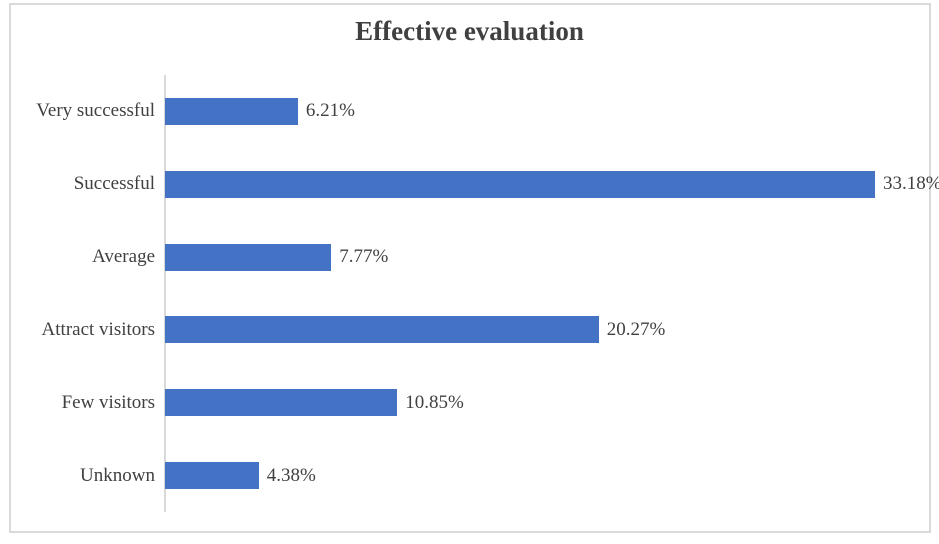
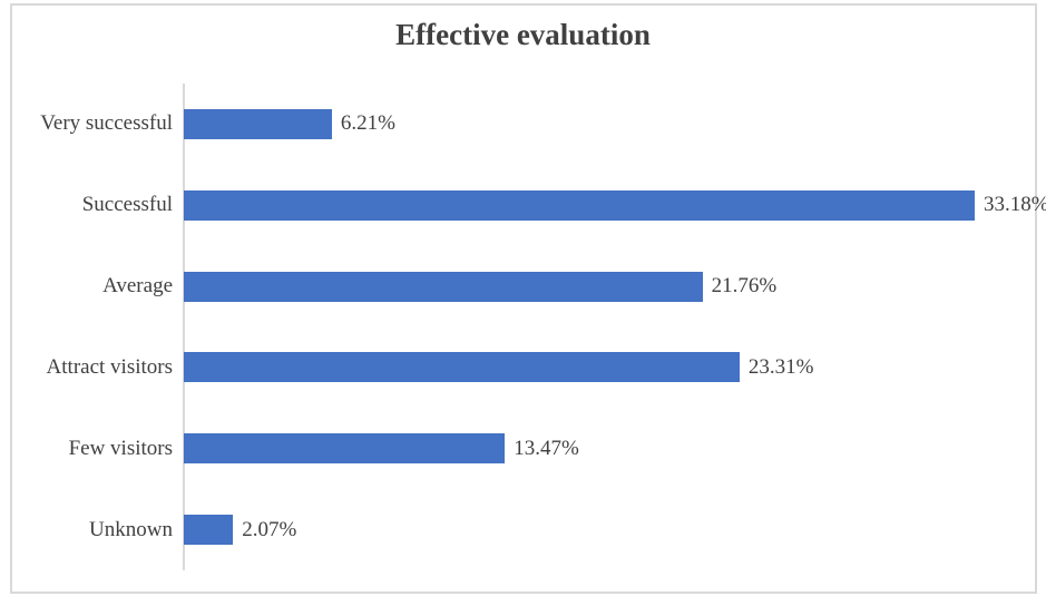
Average: 7.77% -> 21.76%
Attract visitors: 20.27% -> 23.31%
Few visitors: 10.85% -> 13.47%
Unknown: 4.38% -> 2.07%
